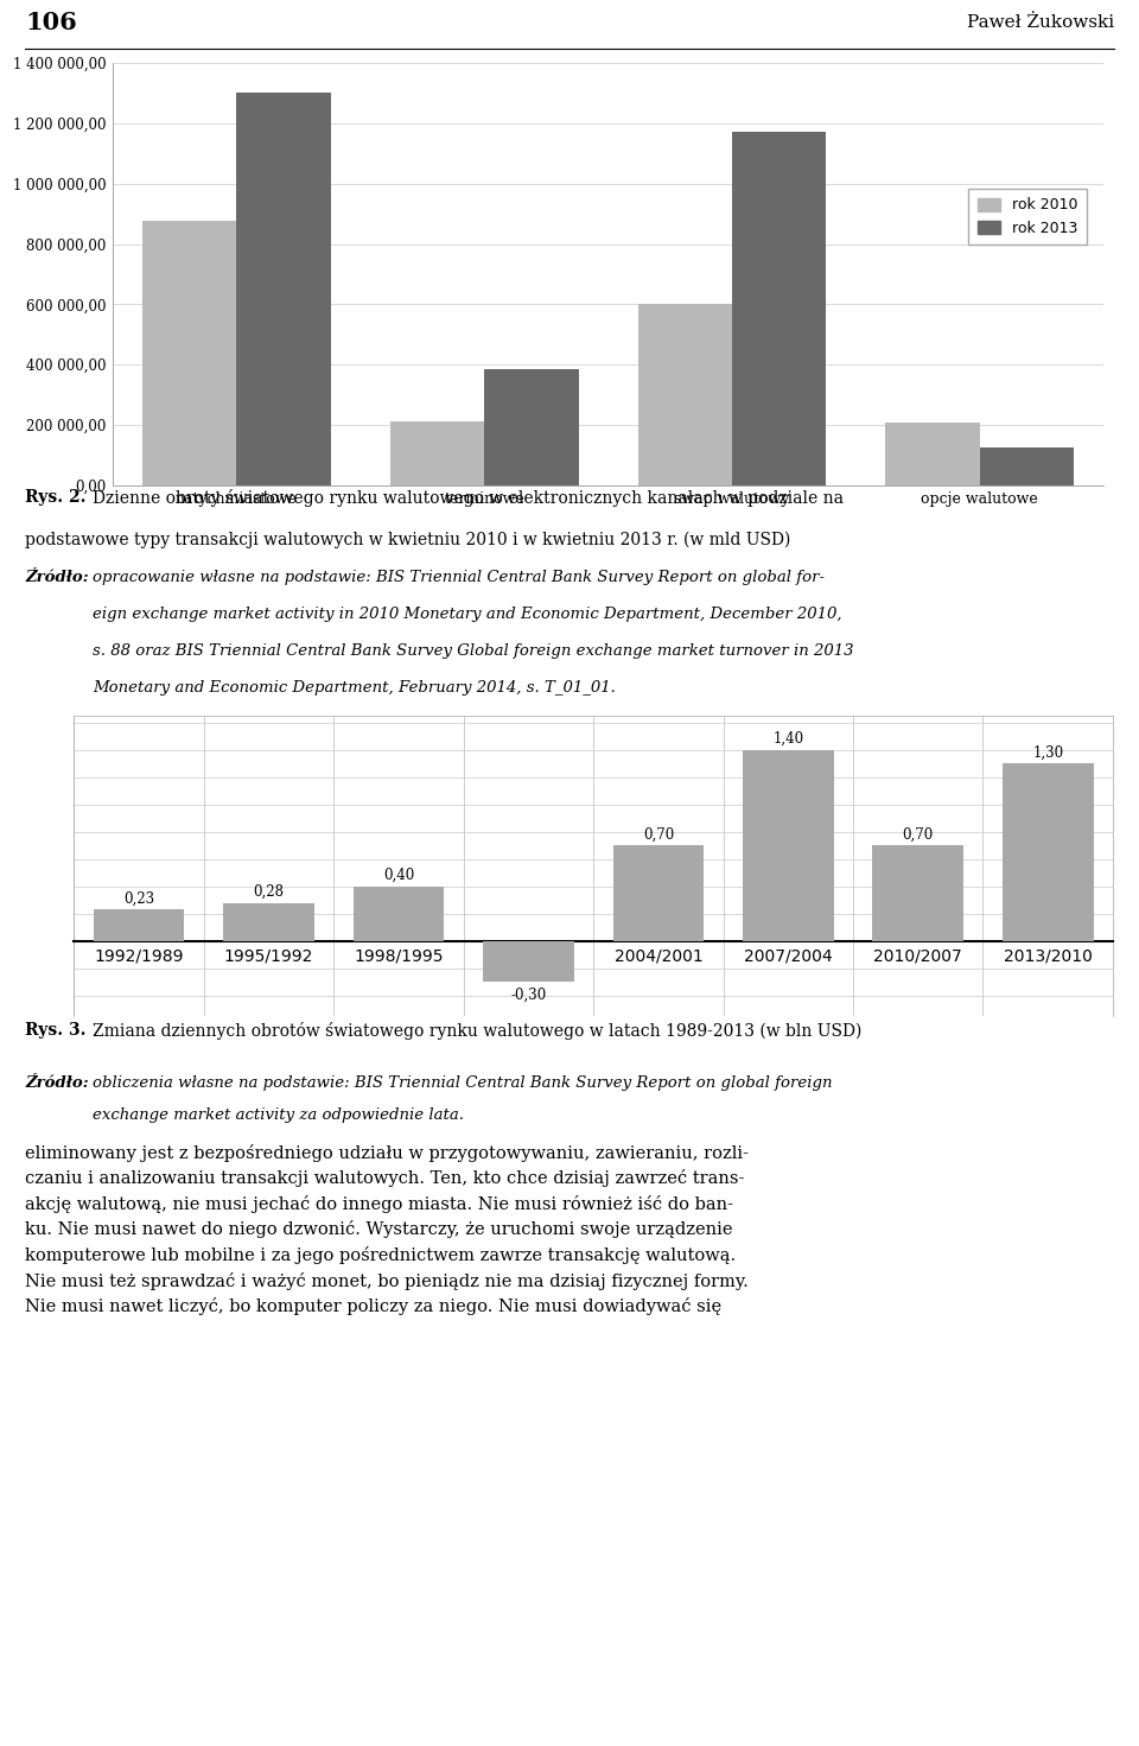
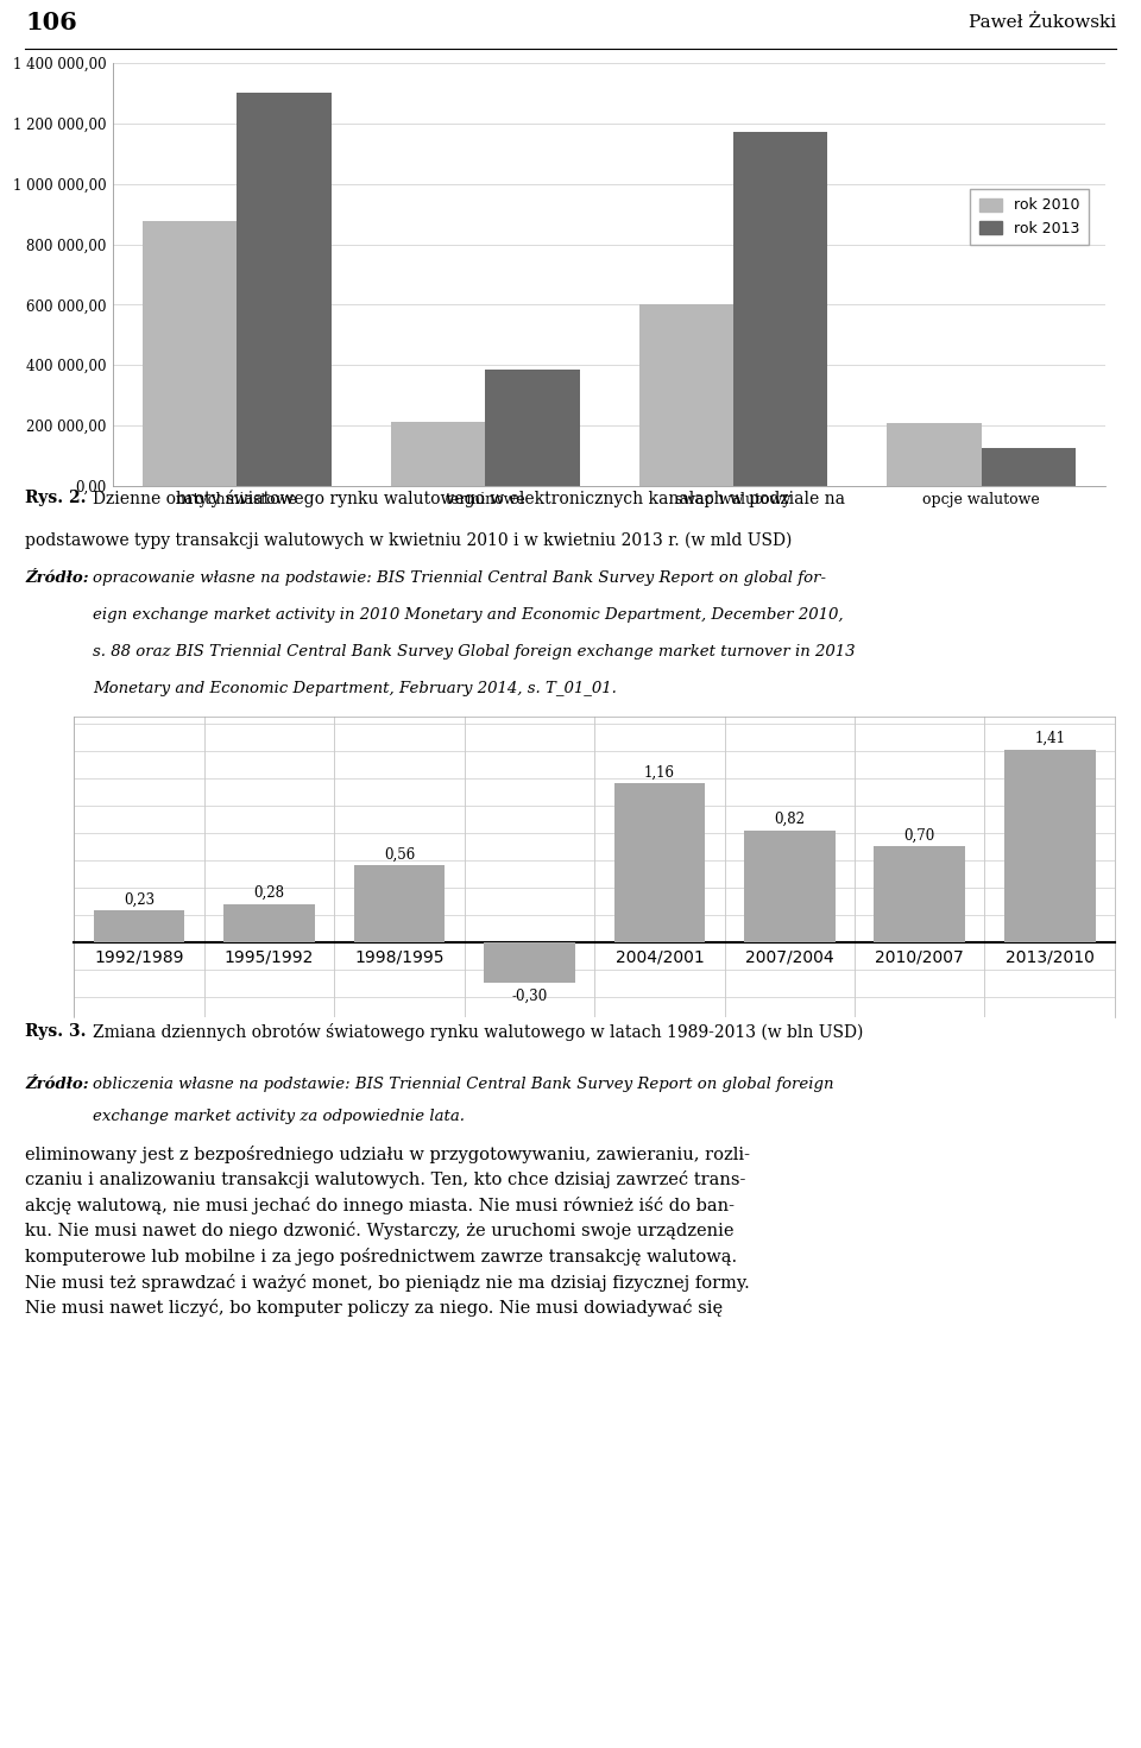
1998/1995: 0,40 -> 0,56
2004/2001: 0,70 -> 1,16
2007/2004: 1,40 -> 0,82
2013/2010: 1,30 -> 1,41
